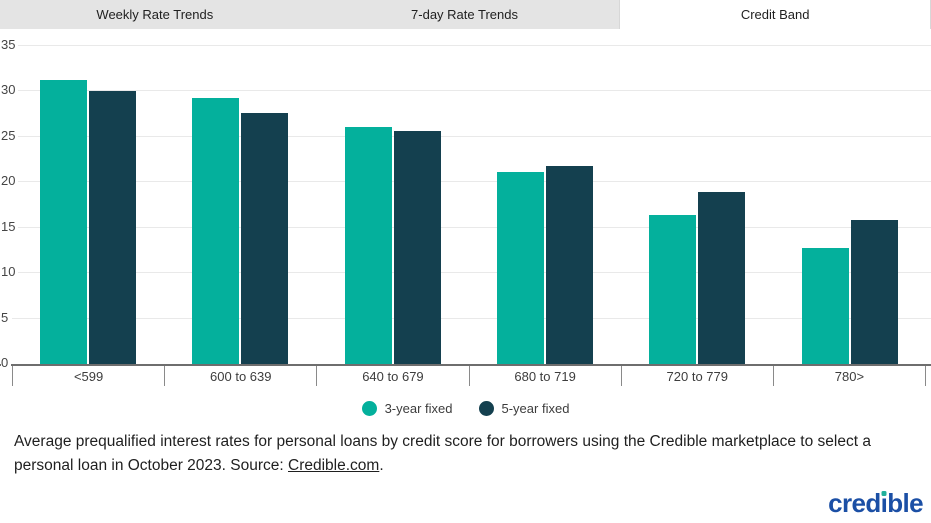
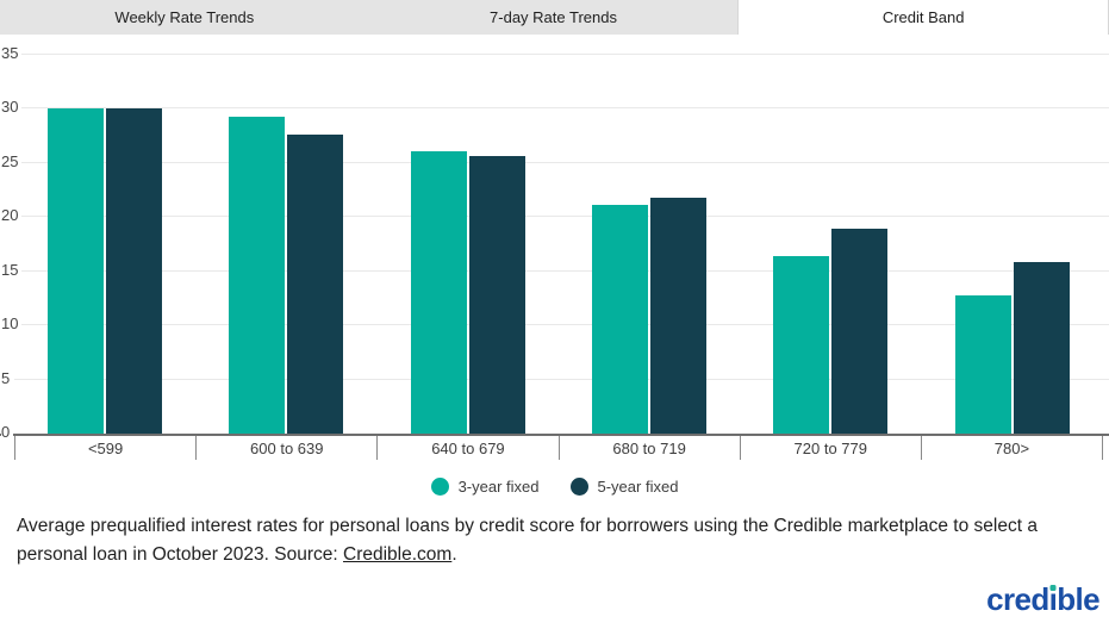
3-year fixed/<599: 31 -> 30
